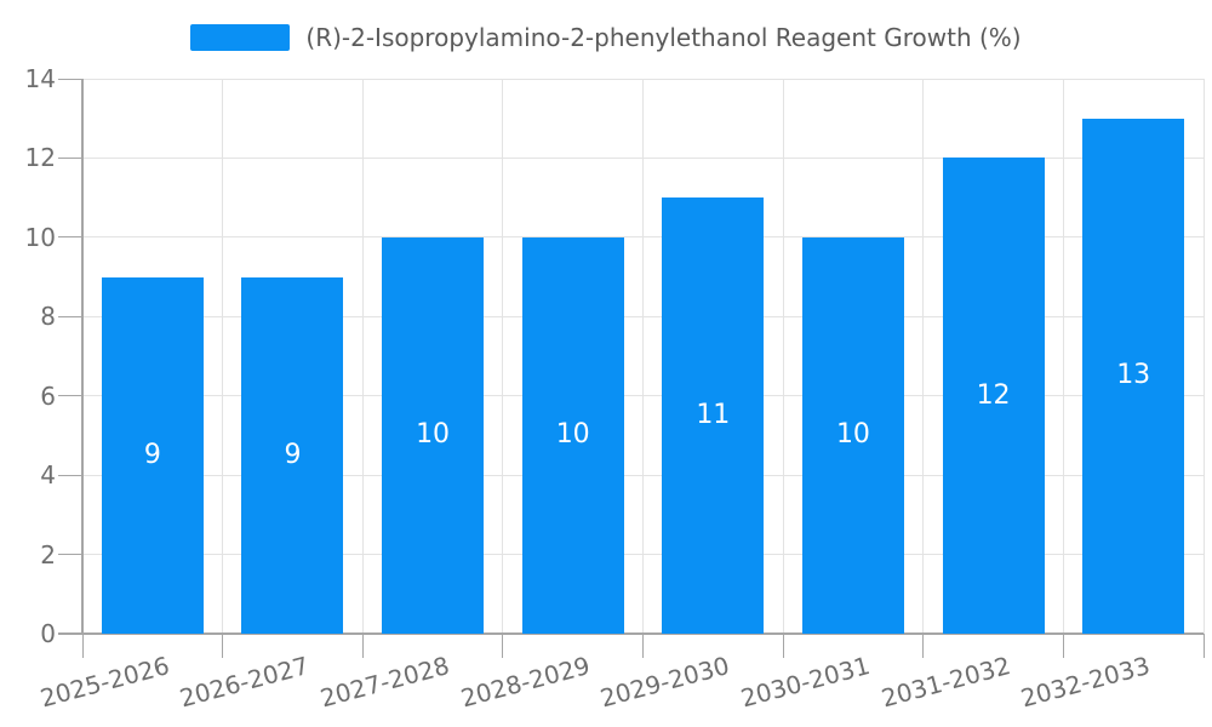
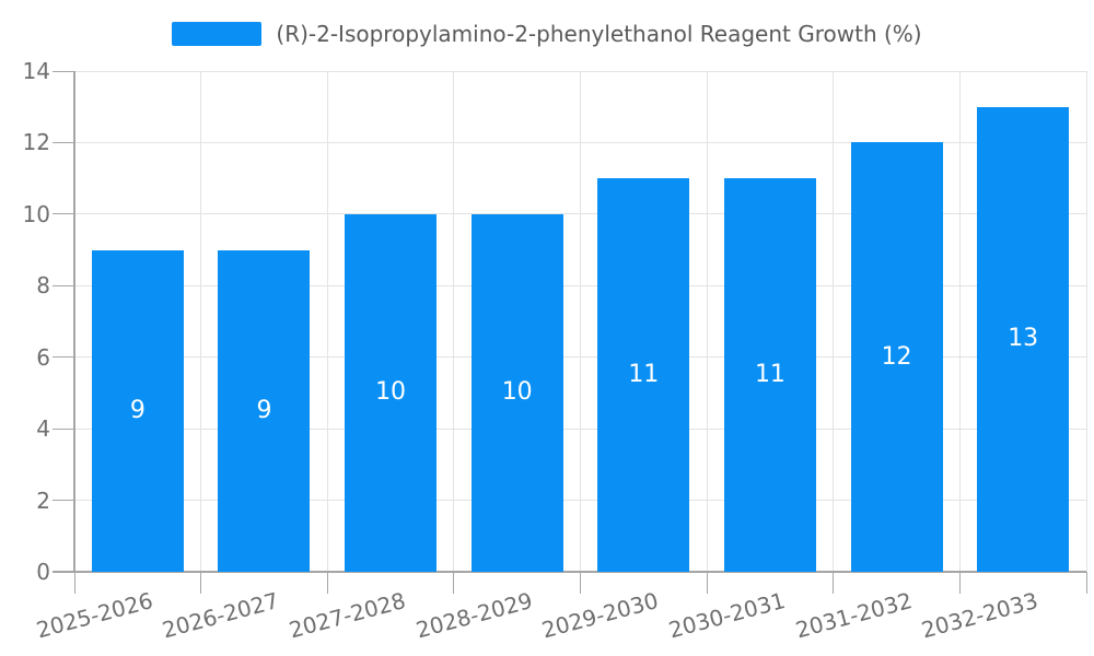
2030-2031: 10 -> 11
